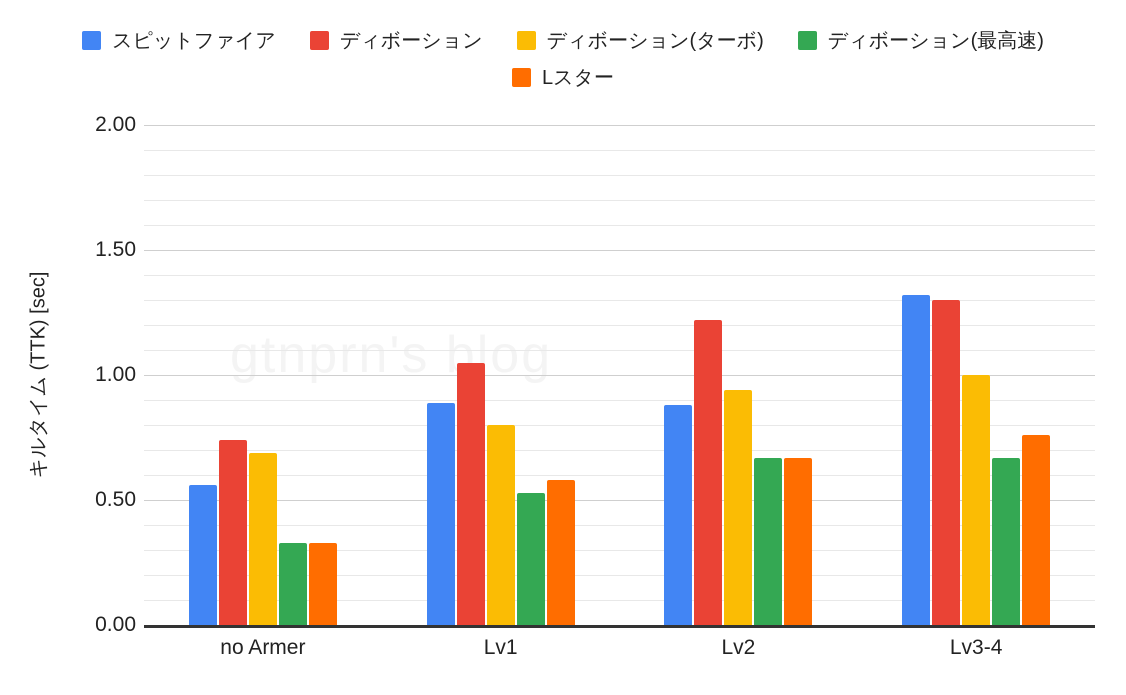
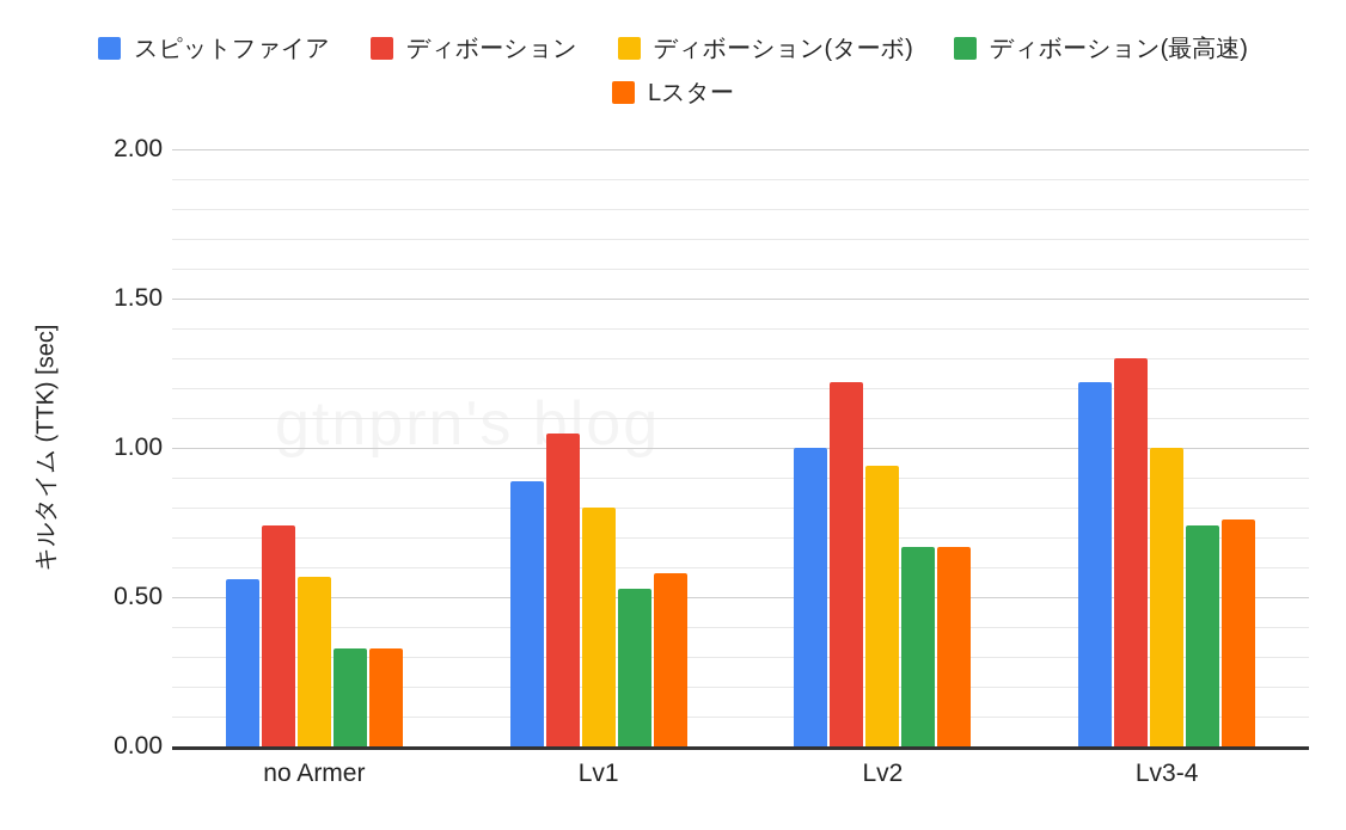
ディボーション(ターボ)/no Armer: 0.69 -> 0.57
スピットファイア/Lv2: 0.88 -> 1.00
スピットファイア/Lv3-4: 1.32 -> 1.22
ディボーション(最高速)/Lv3-4: 0.67 -> 0.74
